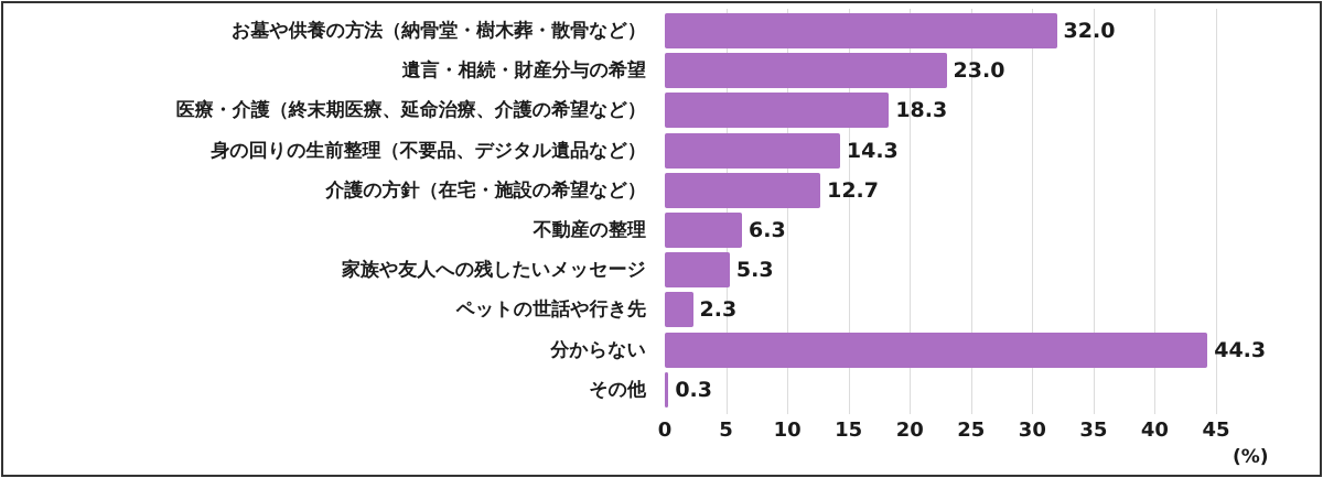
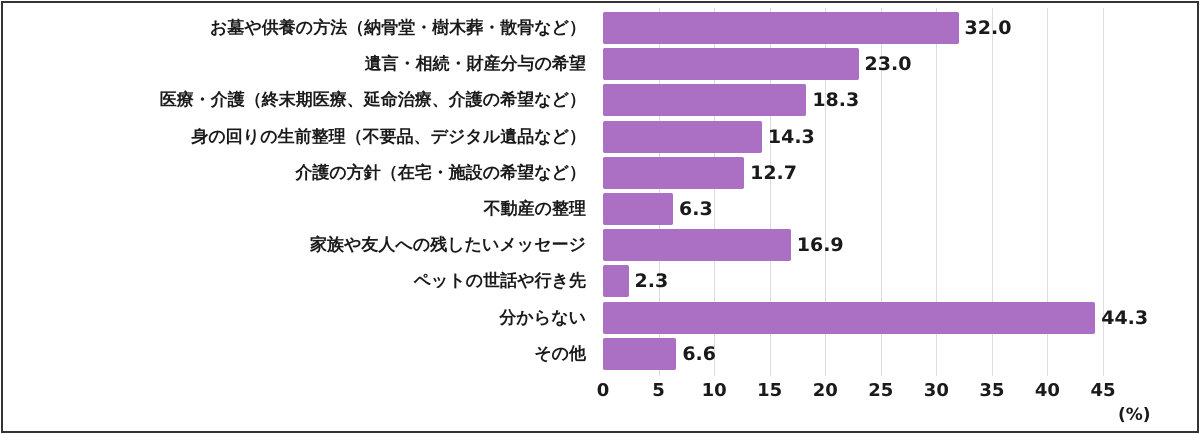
家族や友人への残したいメッセージ: 5.3 -> 16.9
その他: 0.3 -> 6.6
